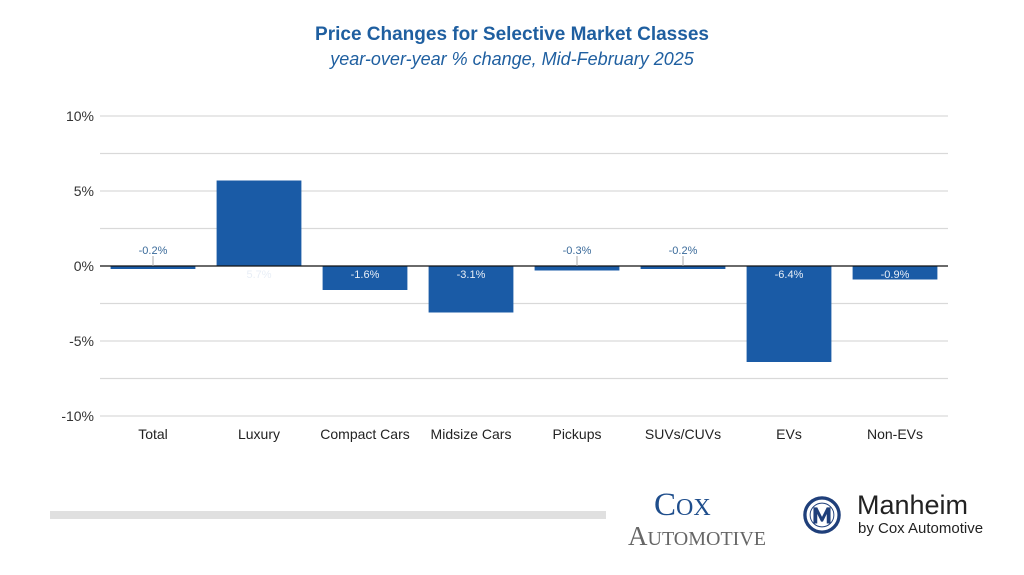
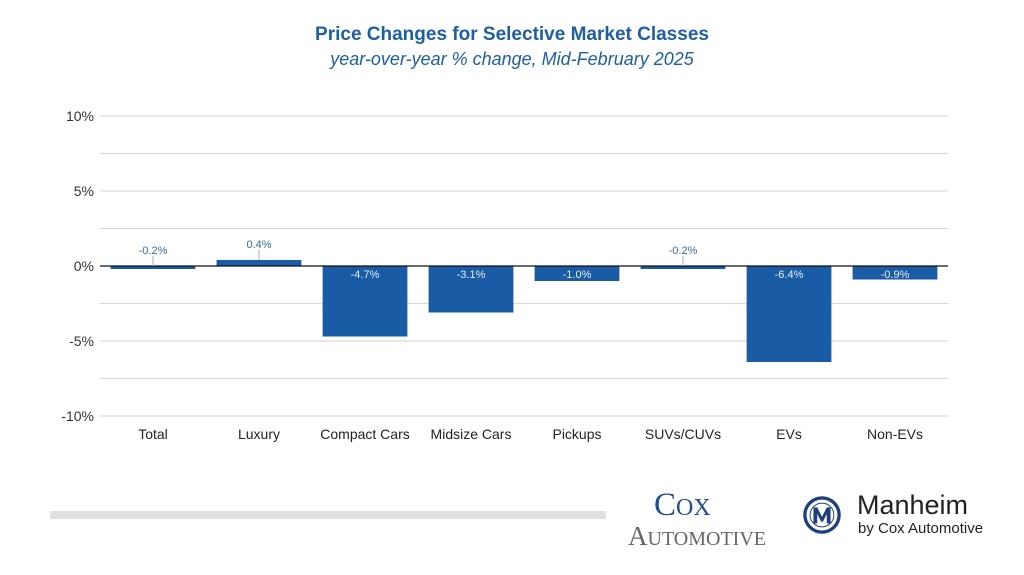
Luxury: 5.7% -> 0.4%
Compact Cars: -1.6% -> -4.7%
Pickups: -0.3% -> -1.0%
